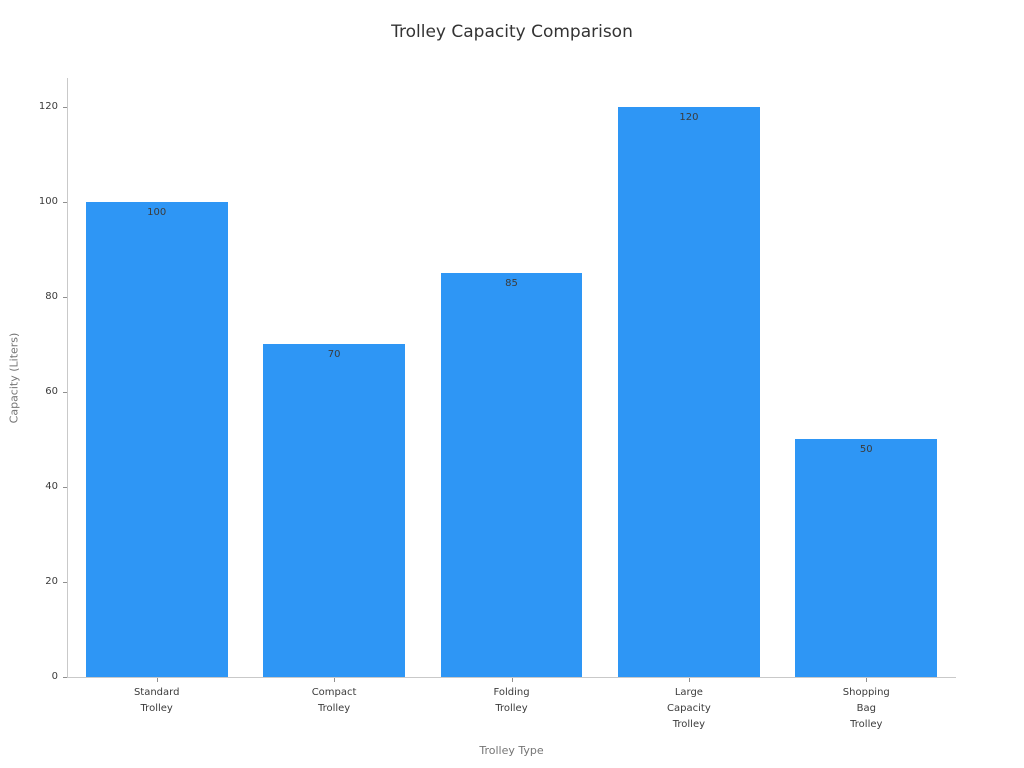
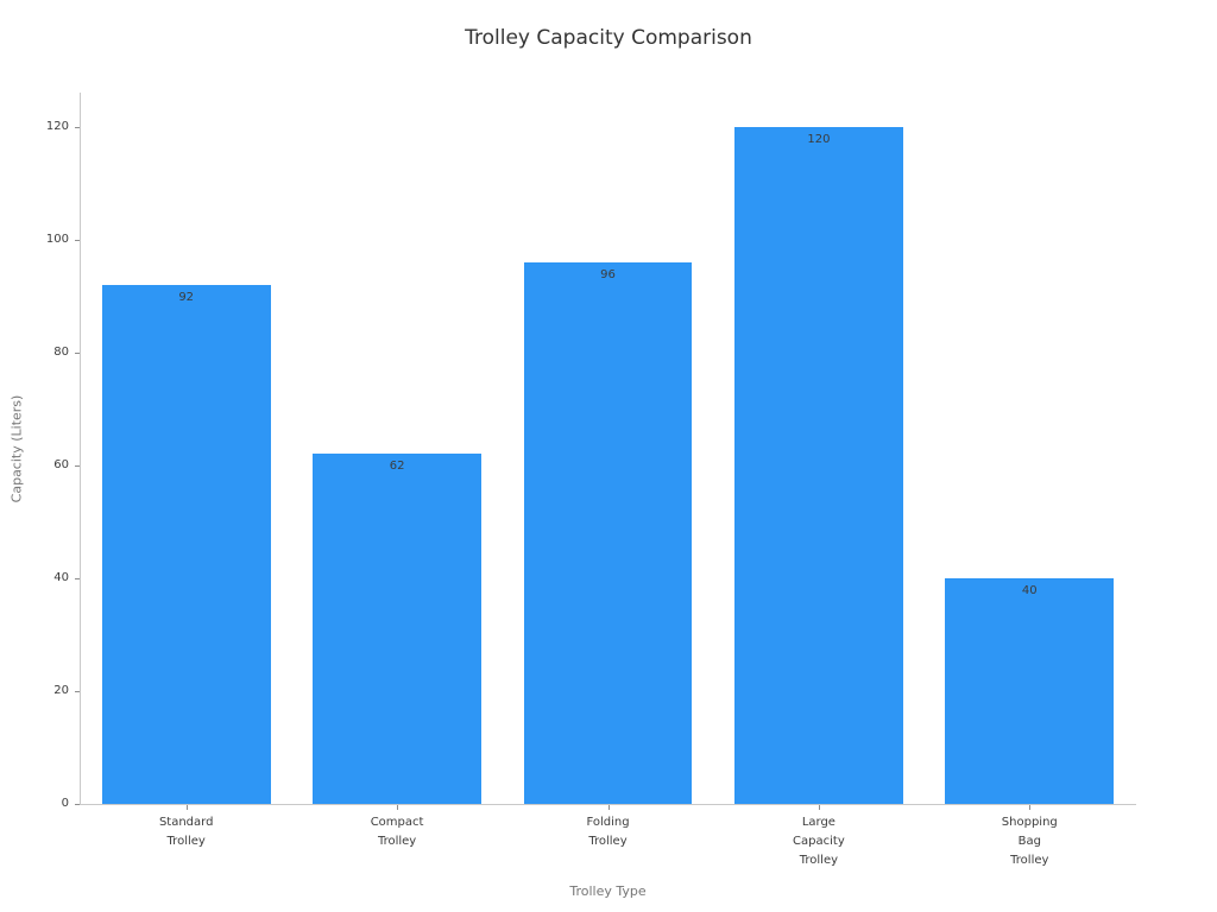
Standard Trolley: 100 -> 92
Compact Trolley: 70 -> 62
Folding Trolley: 85 -> 96
Shopping Bag Trolley: 50 -> 40
